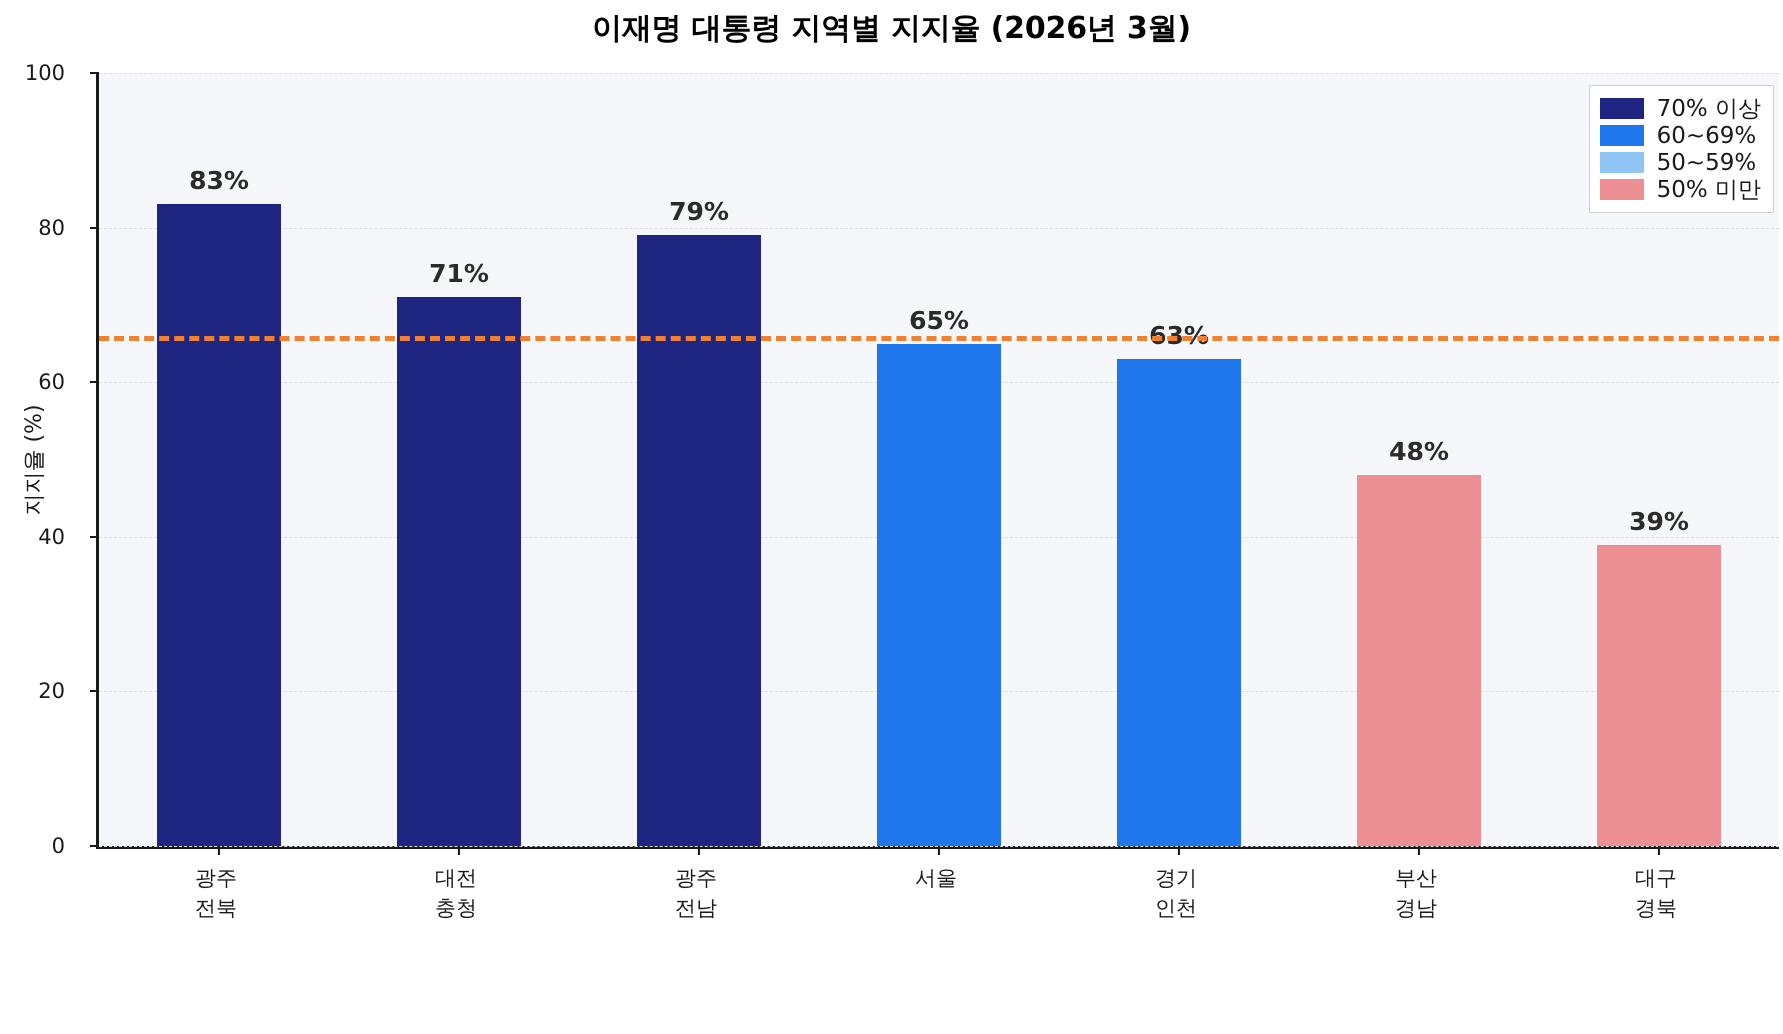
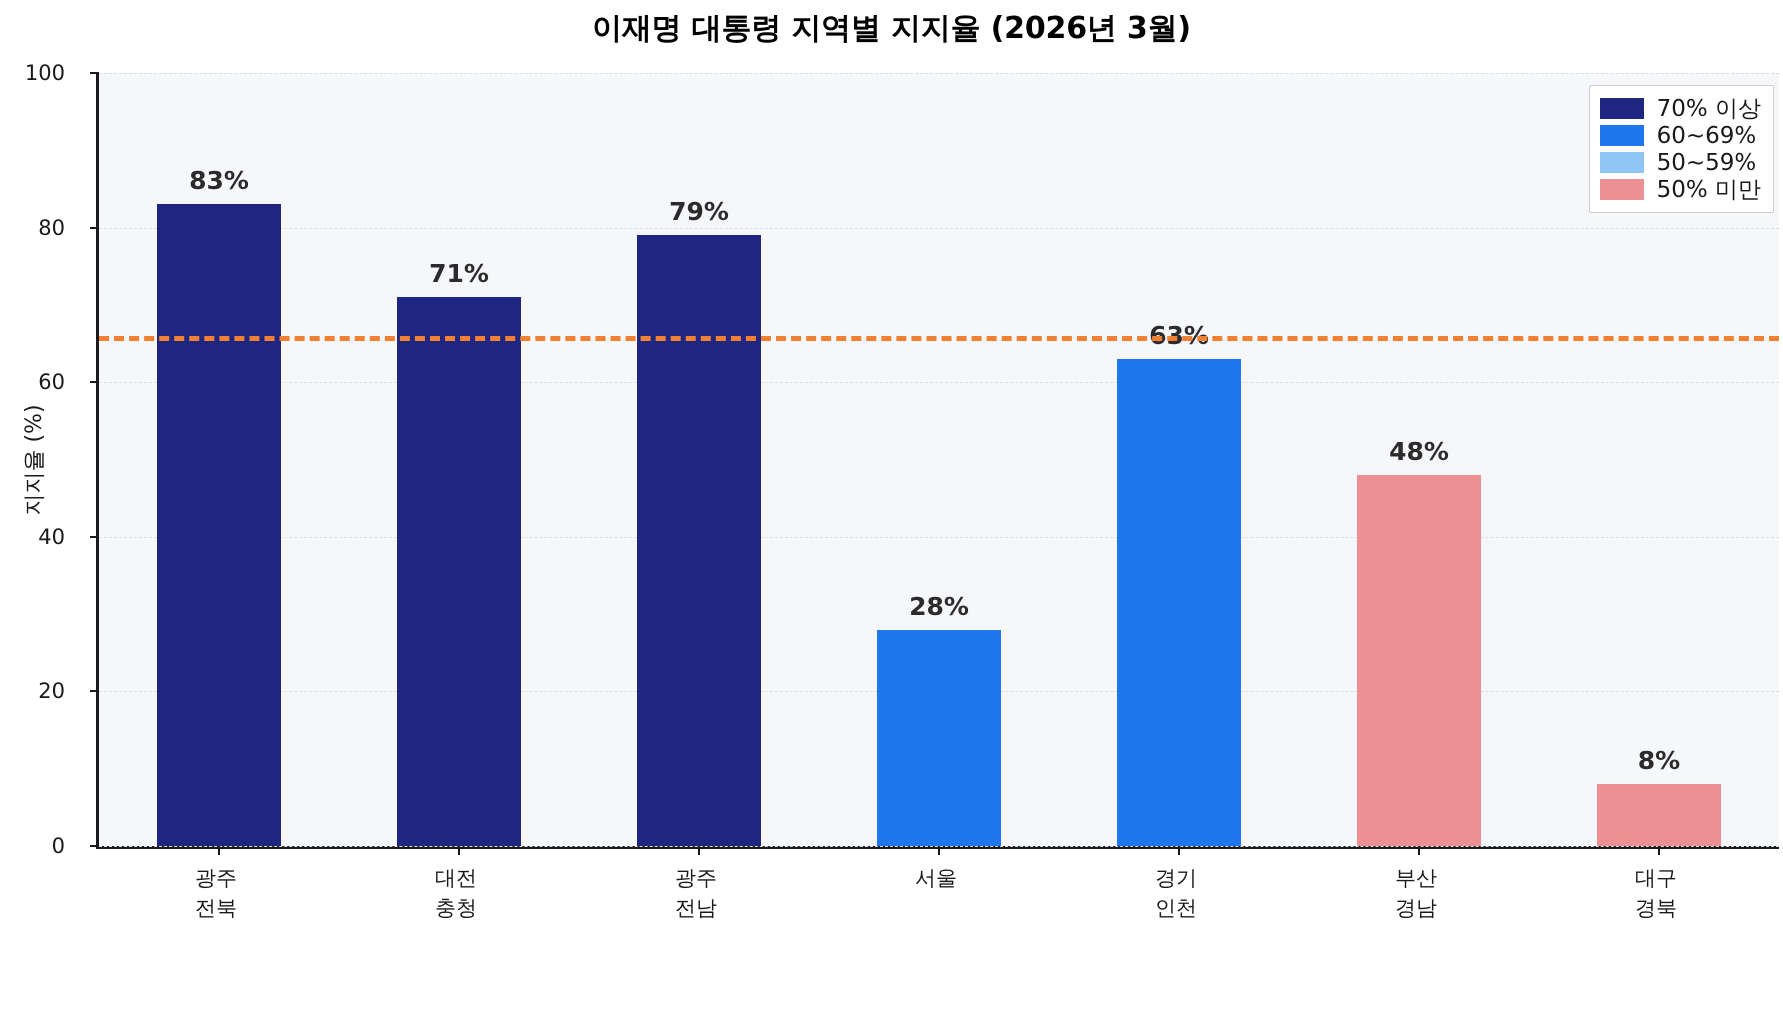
서울: 65% -> 28%
대구 경북: 39% -> 8%
